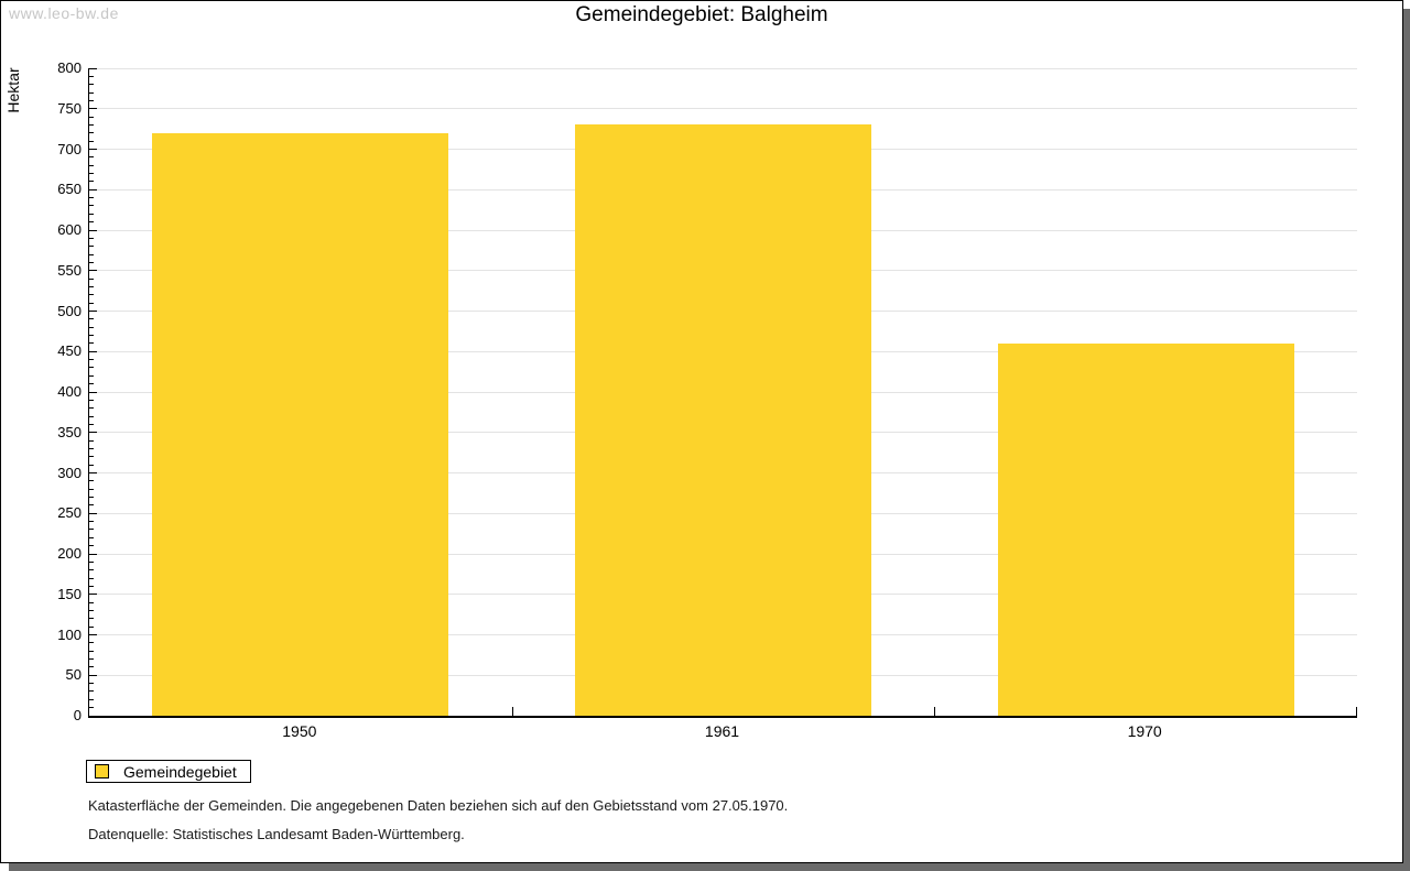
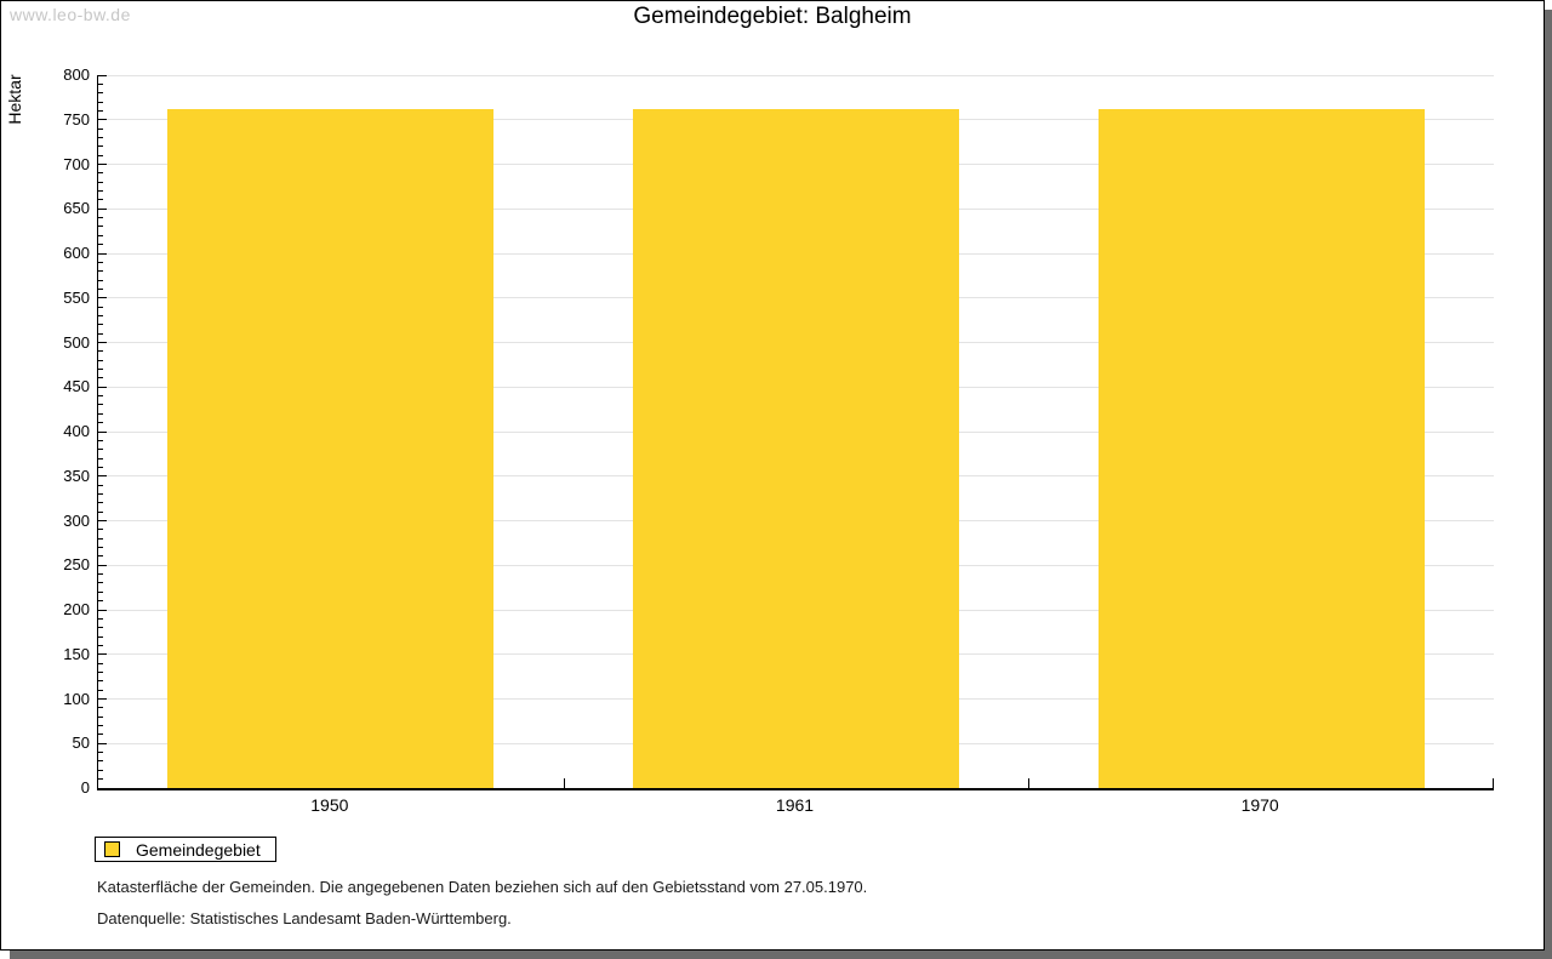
1950: 720 -> 760
1961: 730 -> 760
1970: 460 -> 760
